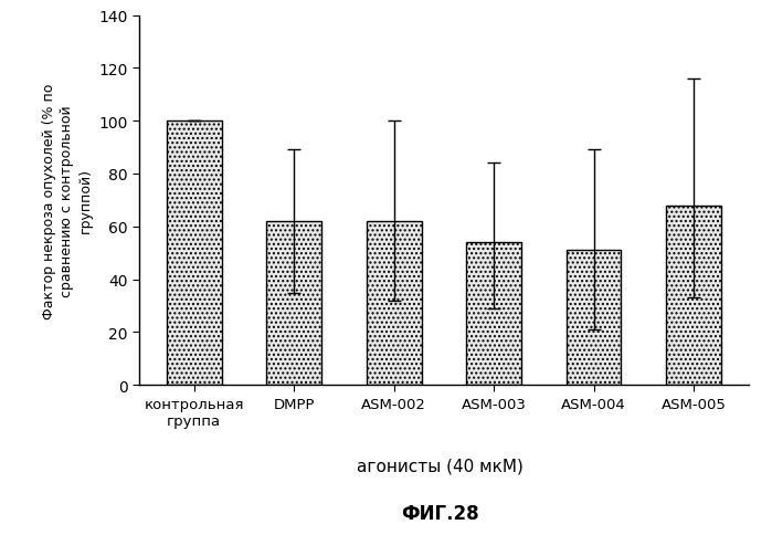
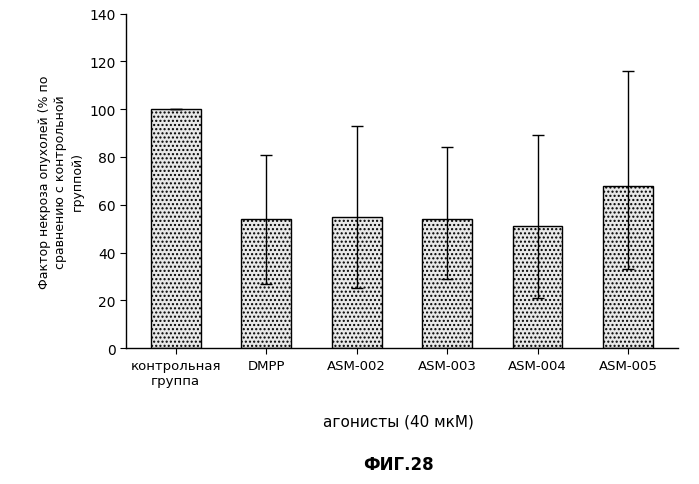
DMPP: 62 -> 54
ASM-002: 62 -> 55
